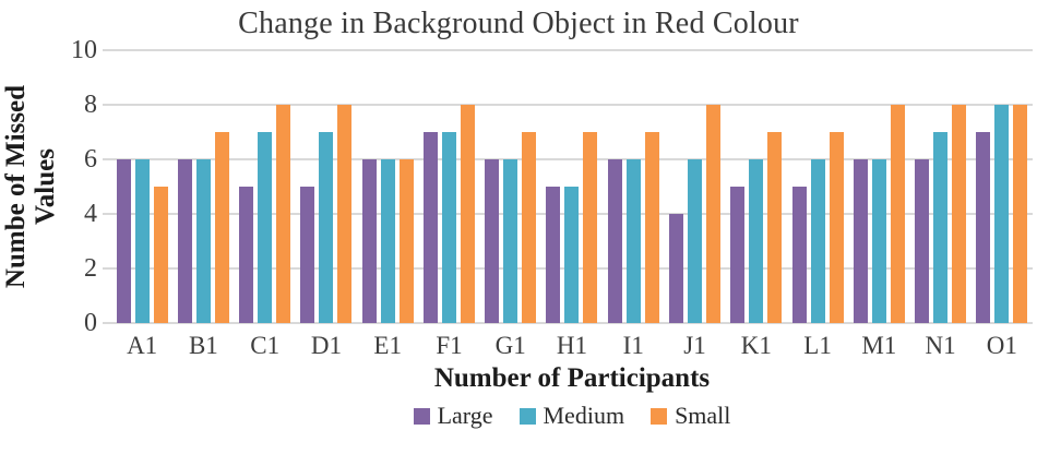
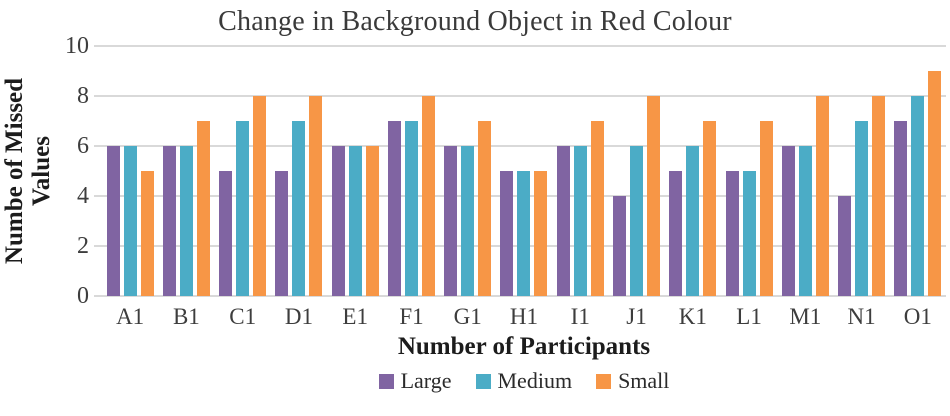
Small/H1: 7 -> 5
Medium/L1: 6 -> 5
Large/N1: 6 -> 4
Small/O1: 8 -> 9
